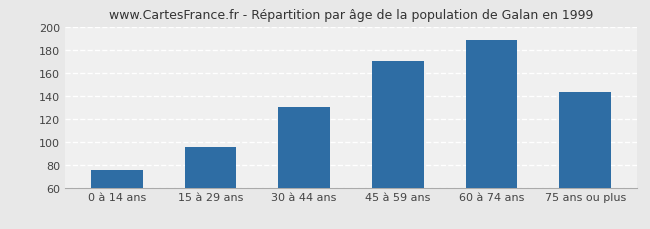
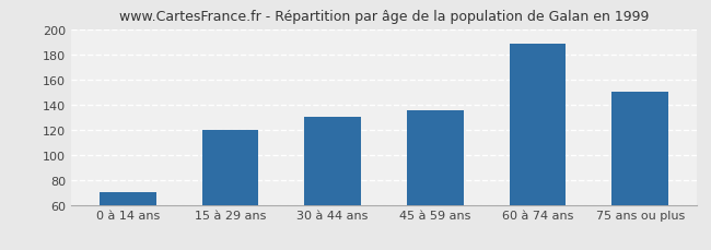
0 à 14 ans: 75 -> 70
15 à 29 ans: 95 -> 120
45 à 59 ans: 170 -> 135
75 ans ou plus: 143 -> 150
